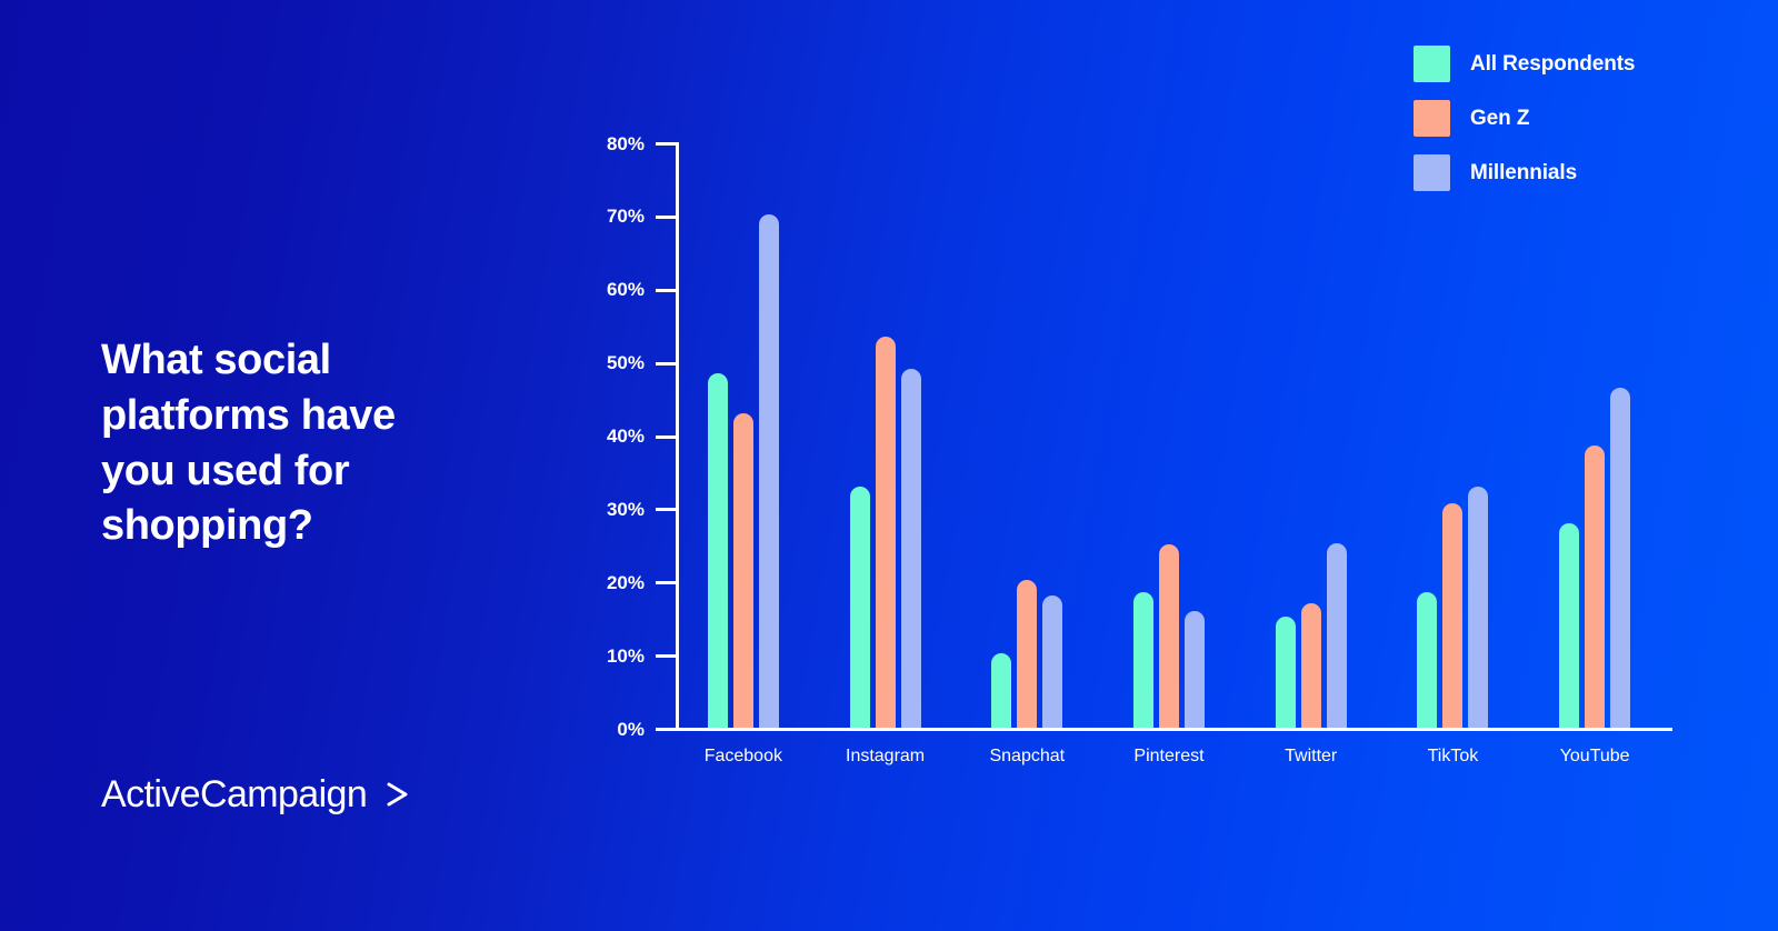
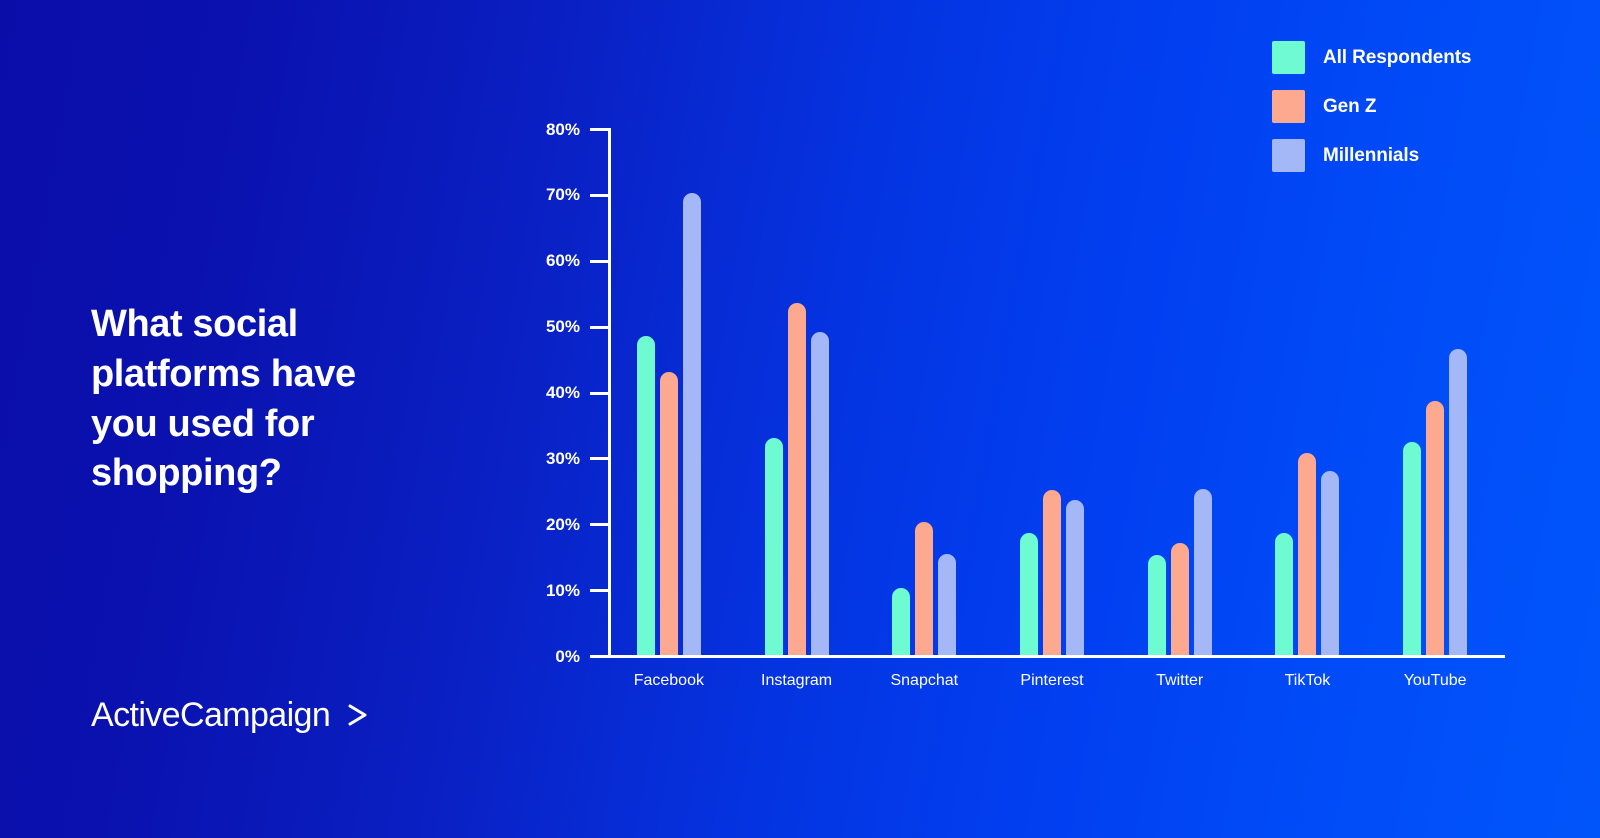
Millennials/Snapchat: 18% -> 15%
Millennials/Pinterest: 16% -> 24%
Millennials/TikTok: 33% -> 28%
All Respondents/YouTube: 28% -> 32%
